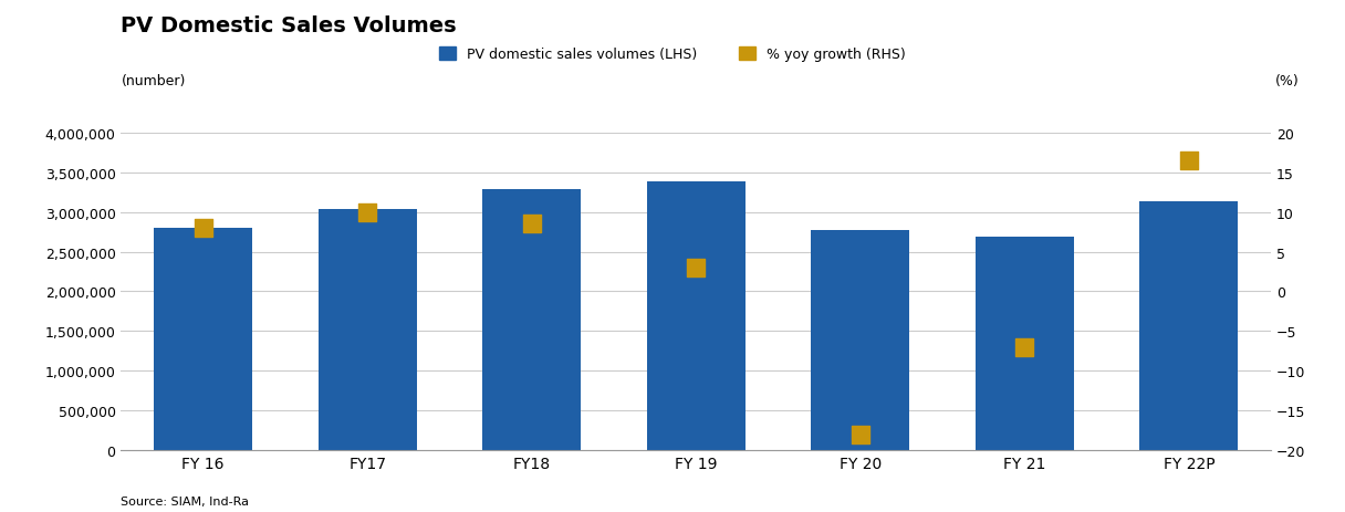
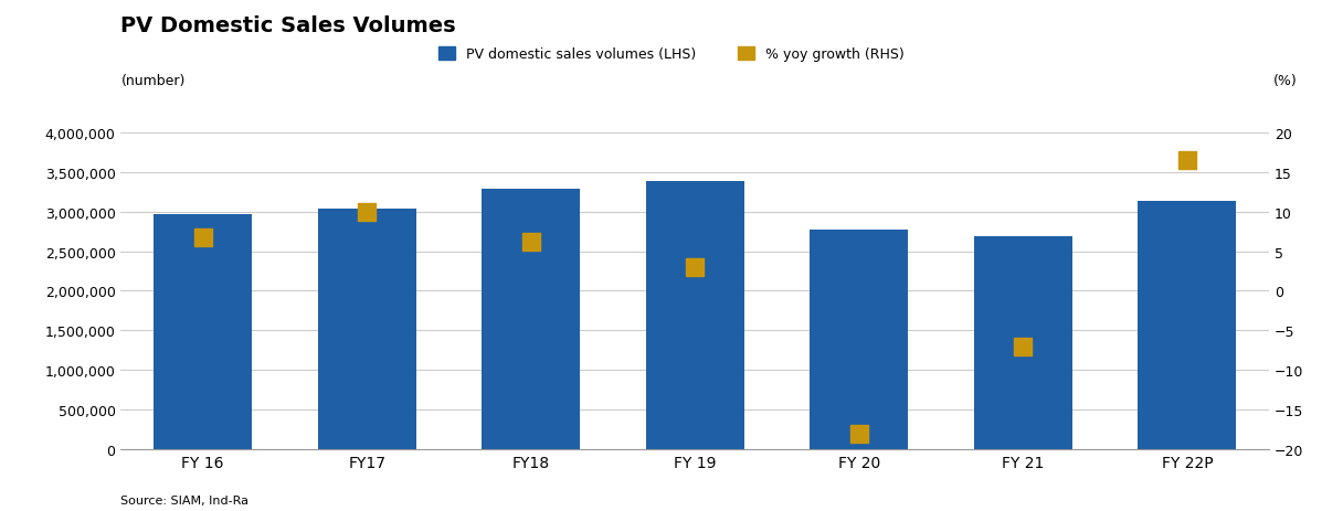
PV domestic sales volumes (LHS)/FY 16: 2,800,000 -> 2,960,000
% yoy growth (RHS)/FY 16: 8.0 -> 6.8
% yoy growth (RHS)/FY18: 8.5 -> 6.2
